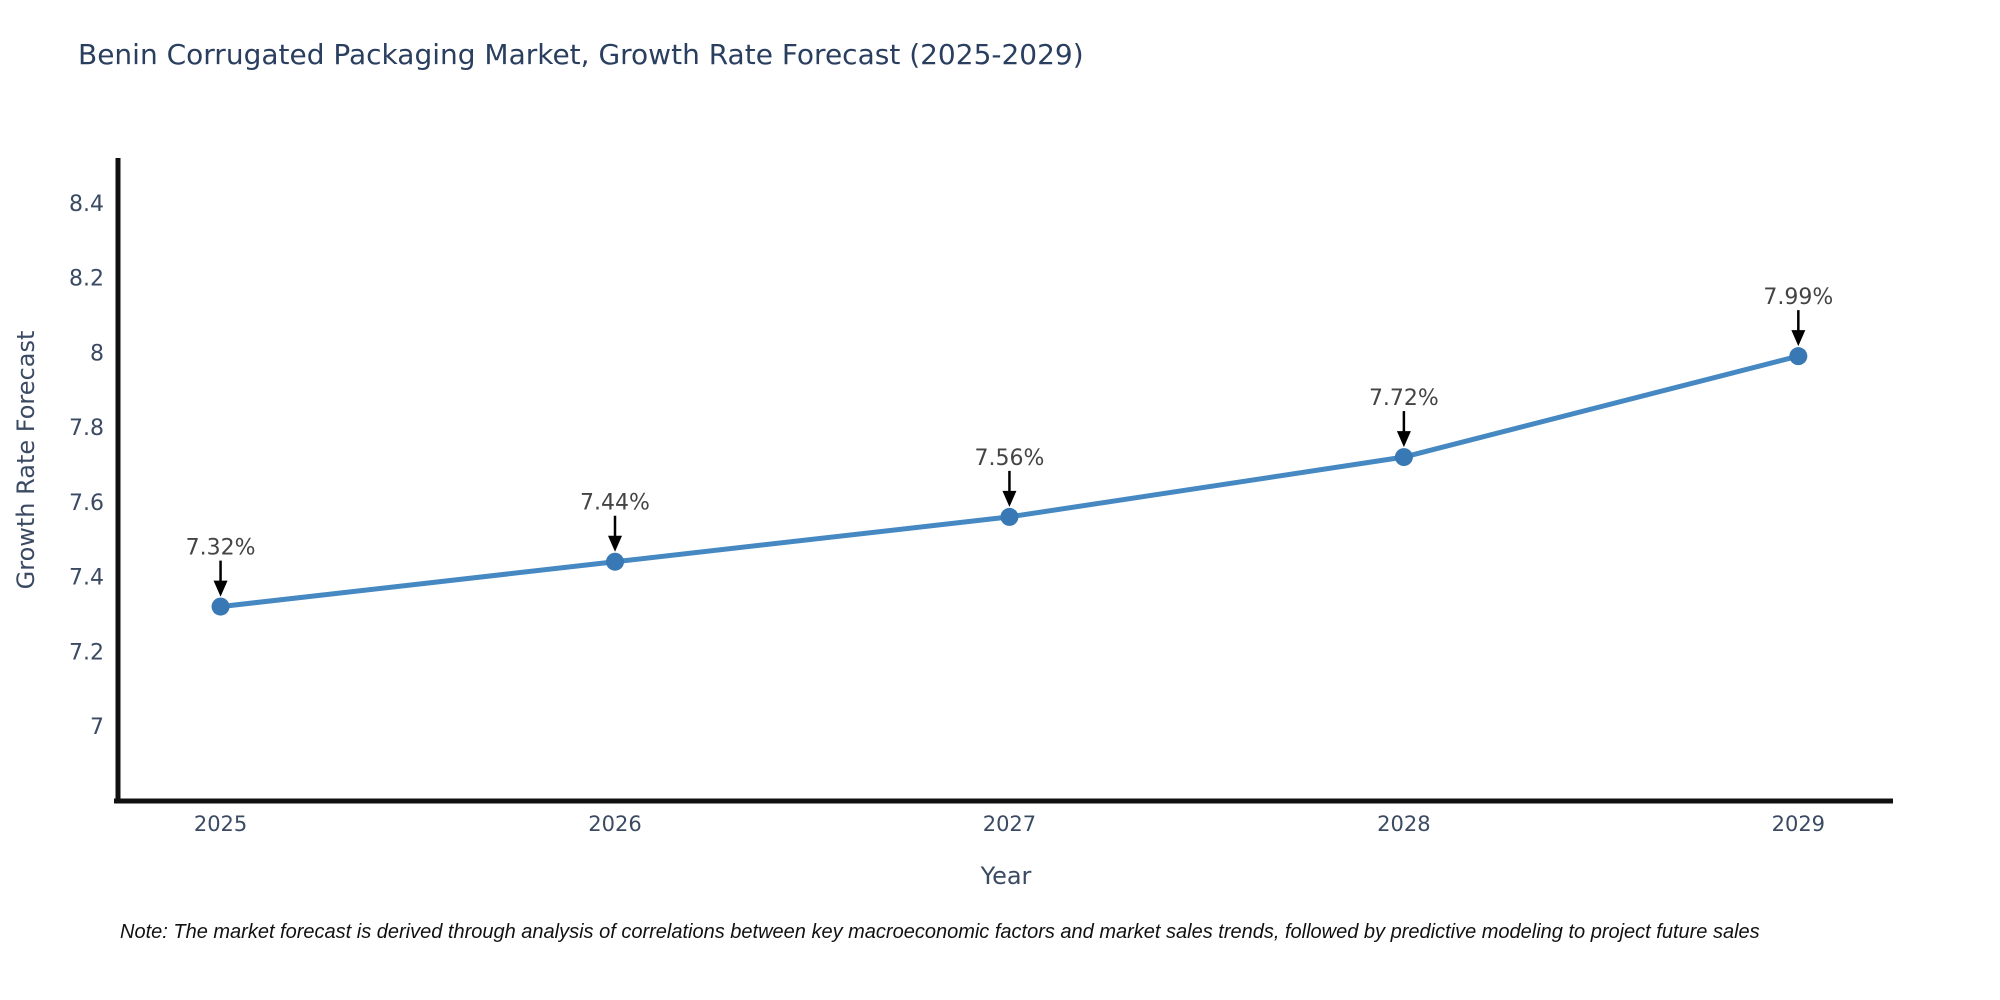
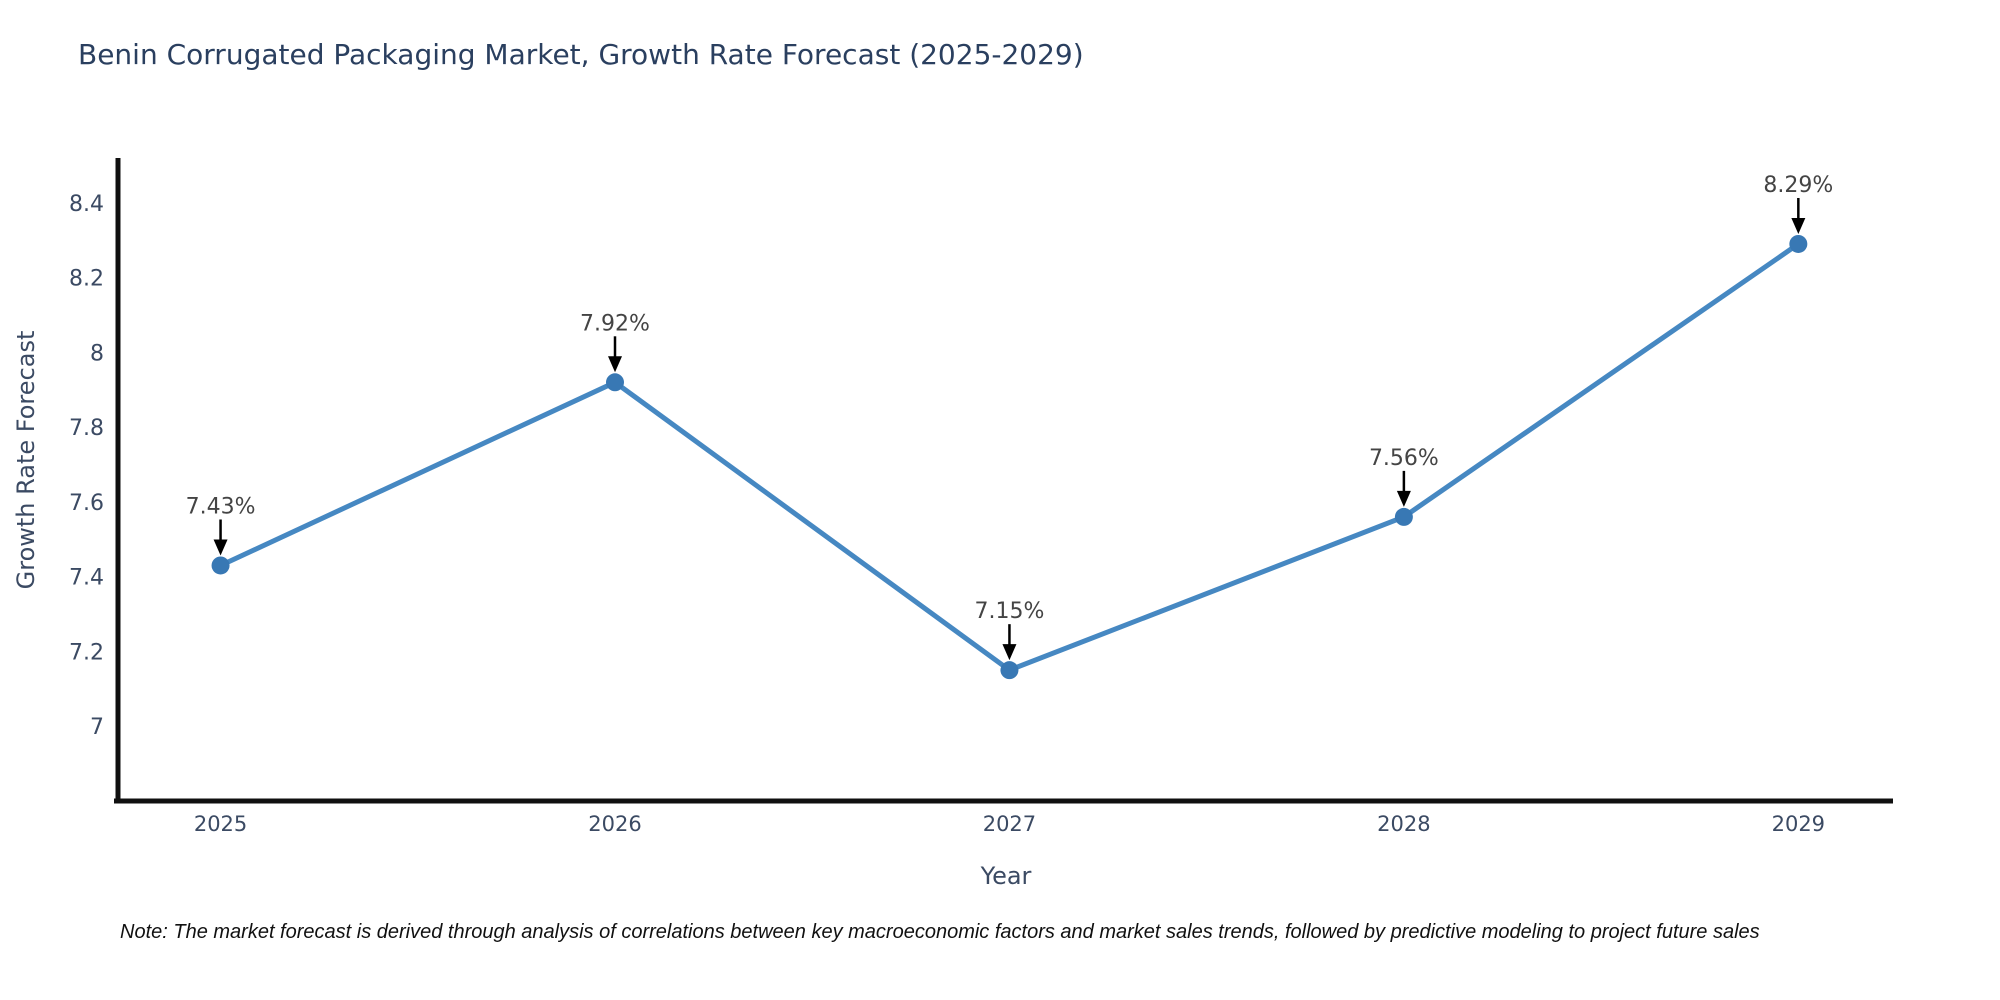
2025: 7.32% -> 7.43%
2026: 7.44% -> 7.92%
2027: 7.56% -> 7.15%
2028: 7.72% -> 7.56%
2029: 7.99% -> 8.29%
